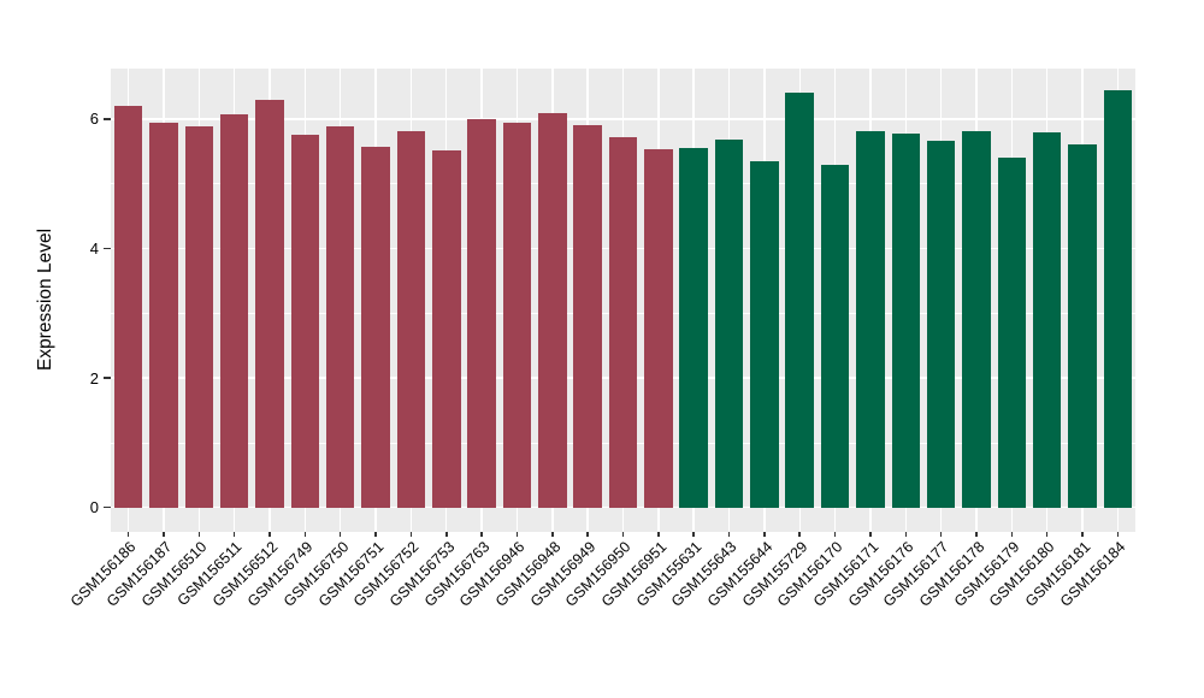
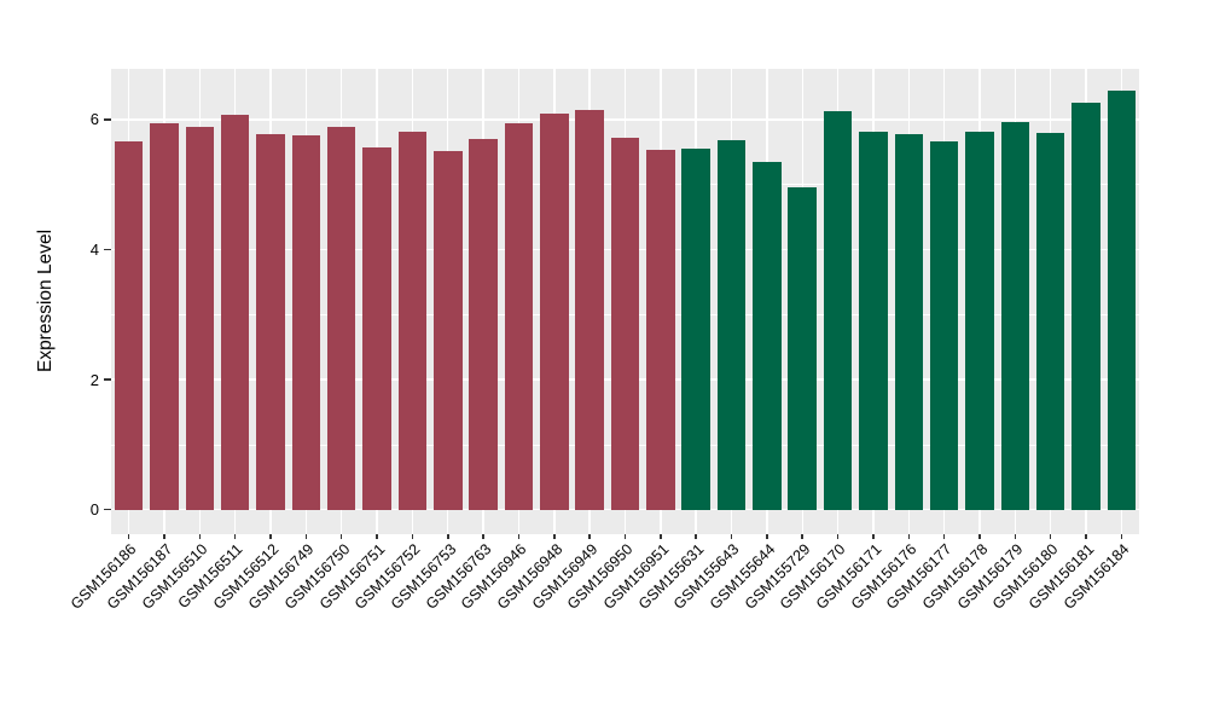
GSM156186: 6.2 -> 5.7
GSM156512: 6.3 -> 5.8
GSM156763: 6.0 -> 5.7
GSM156949: 5.9 -> 6.1
GSM155729: 6.4 -> 5.0
GSM156170: 5.3 -> 6.1
GSM156179: 5.4 -> 6.0
GSM156181: 5.6 -> 6.2
